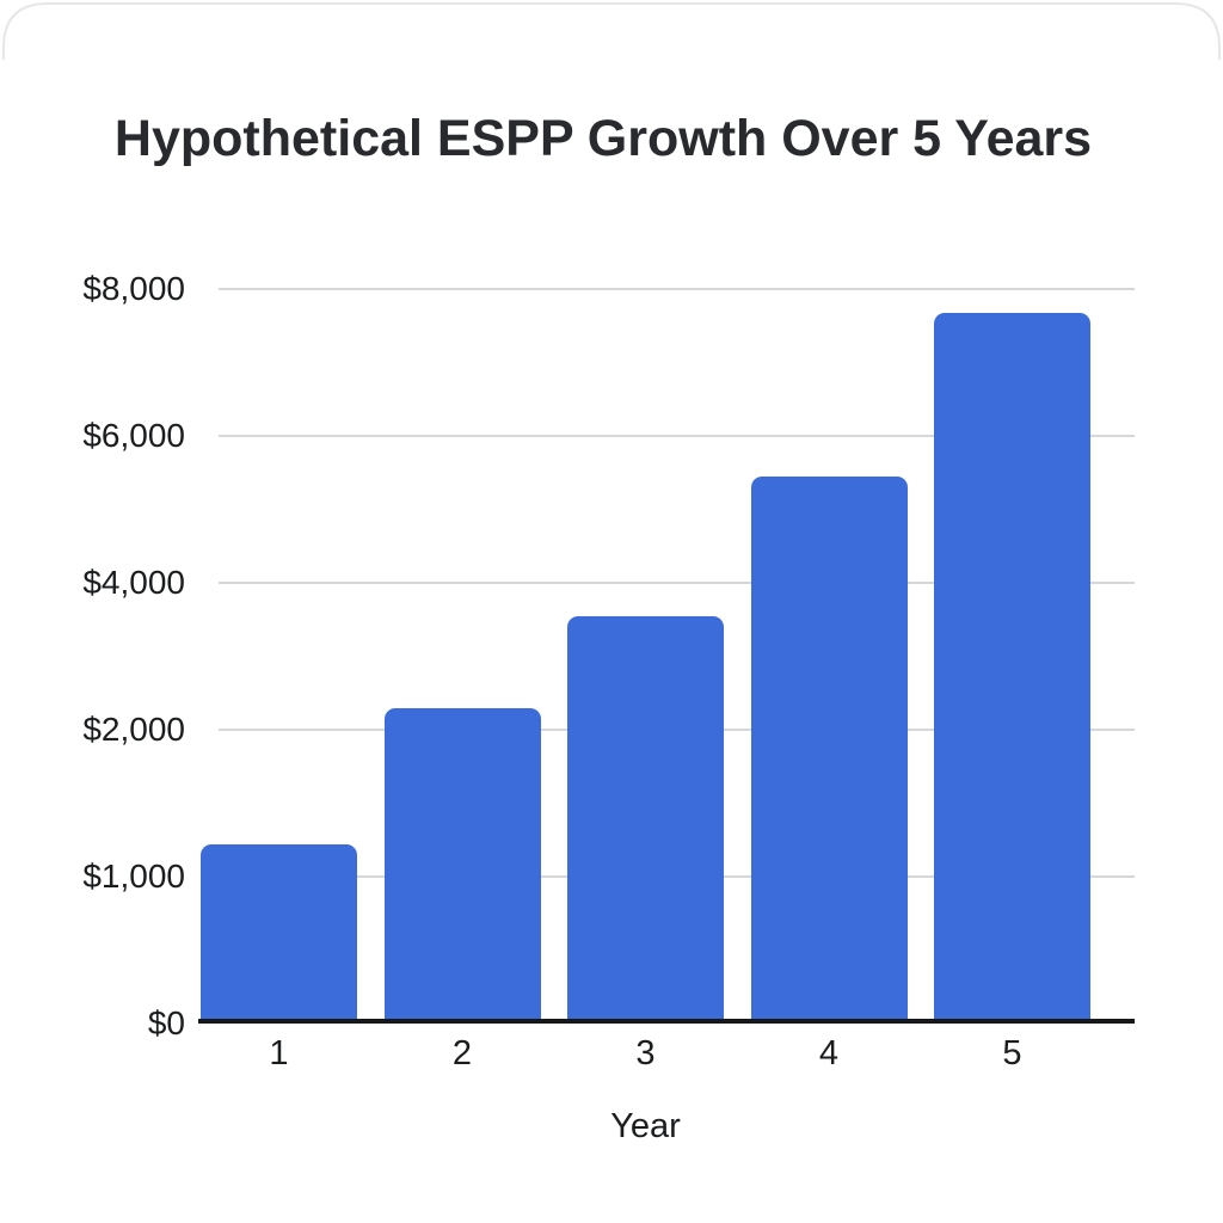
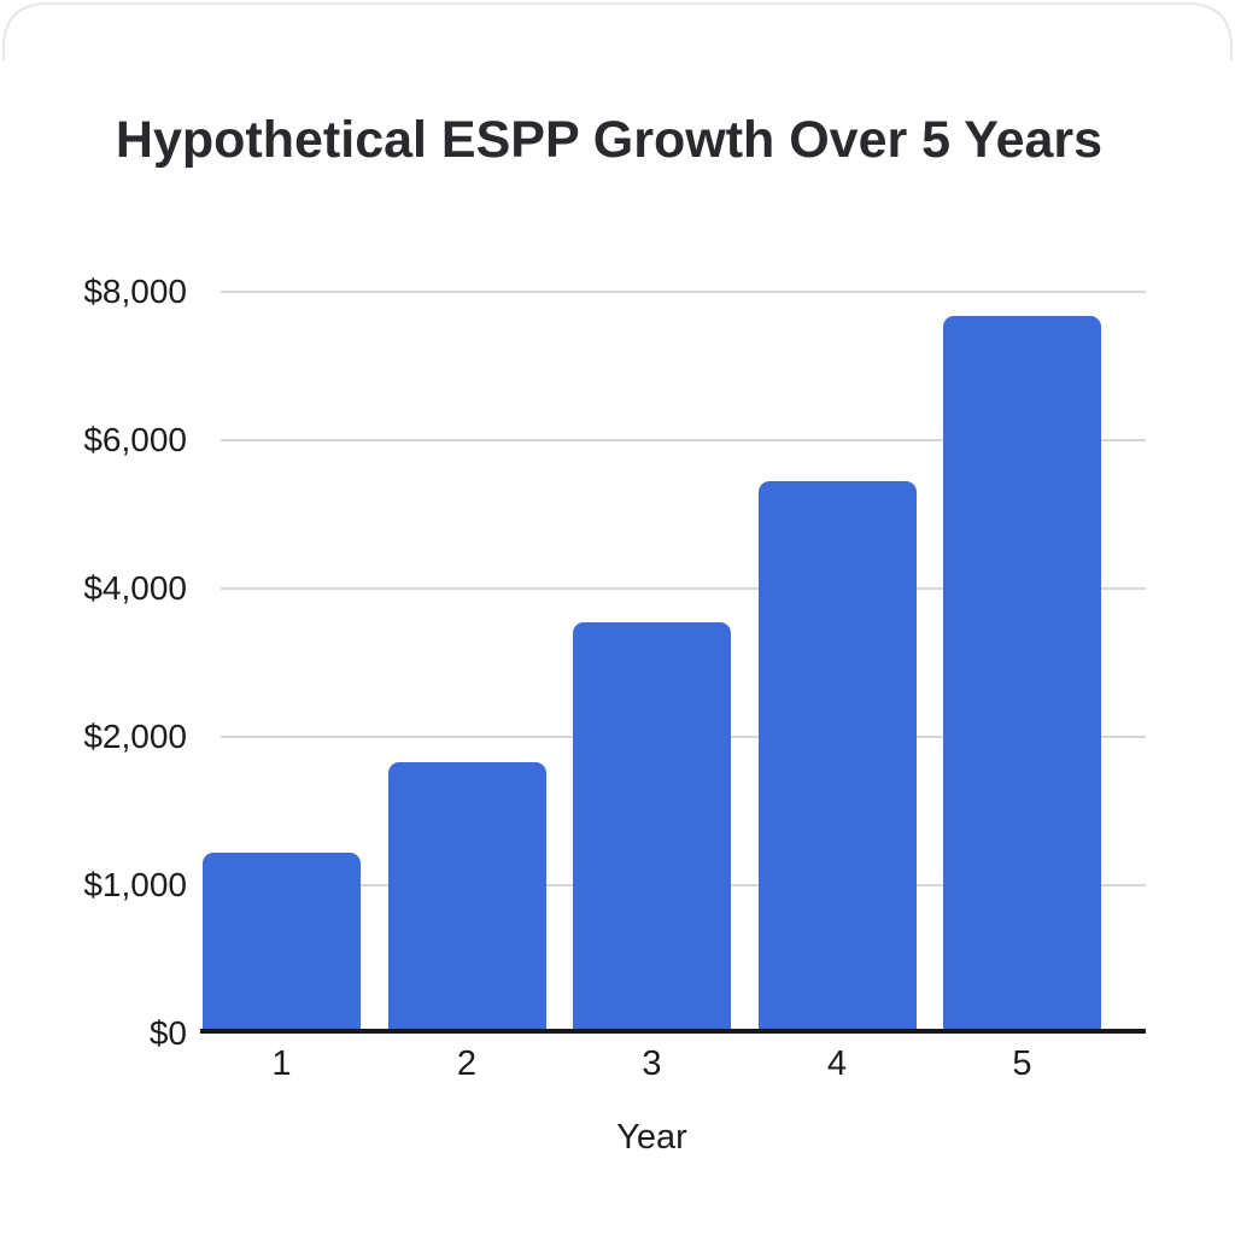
2: $2300 -> $1800
